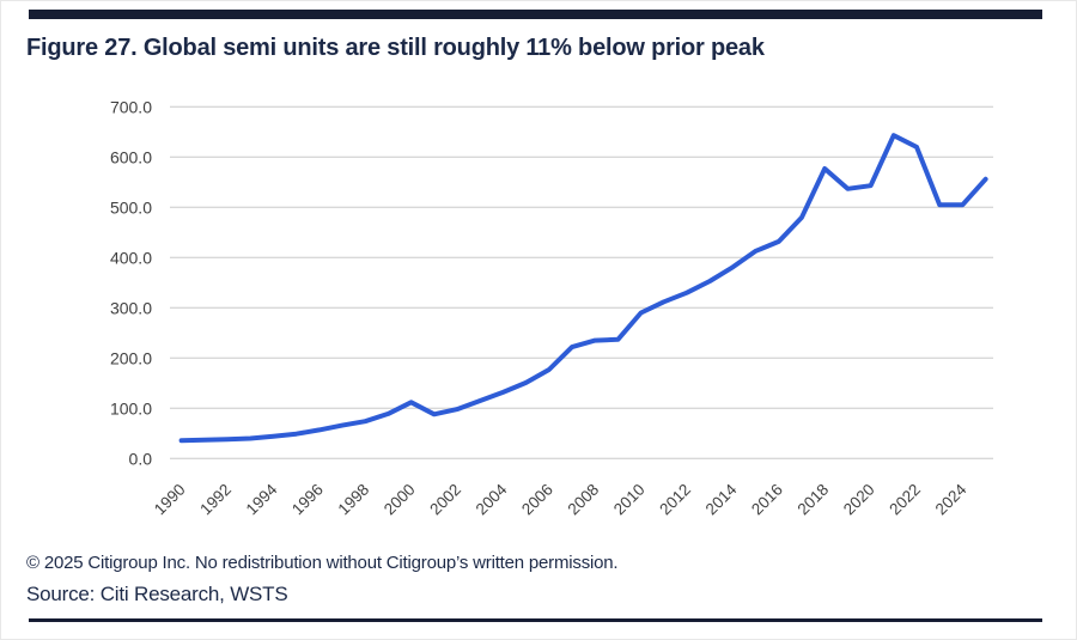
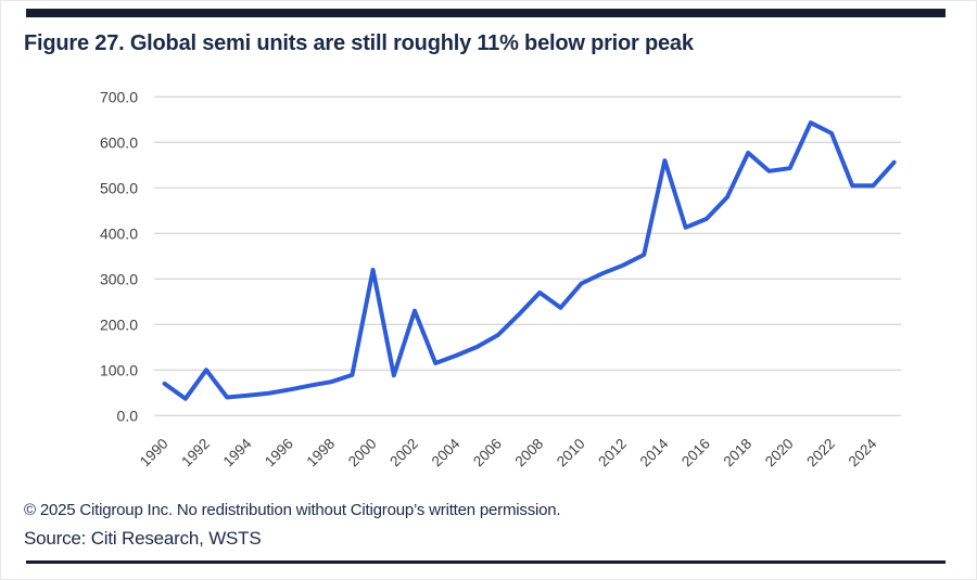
1990: 40 -> 70
1992: 40 -> 100
2000: 110 -> 320
2002: 100 -> 230
2008: 240 -> 270
2014: 380 -> 560
